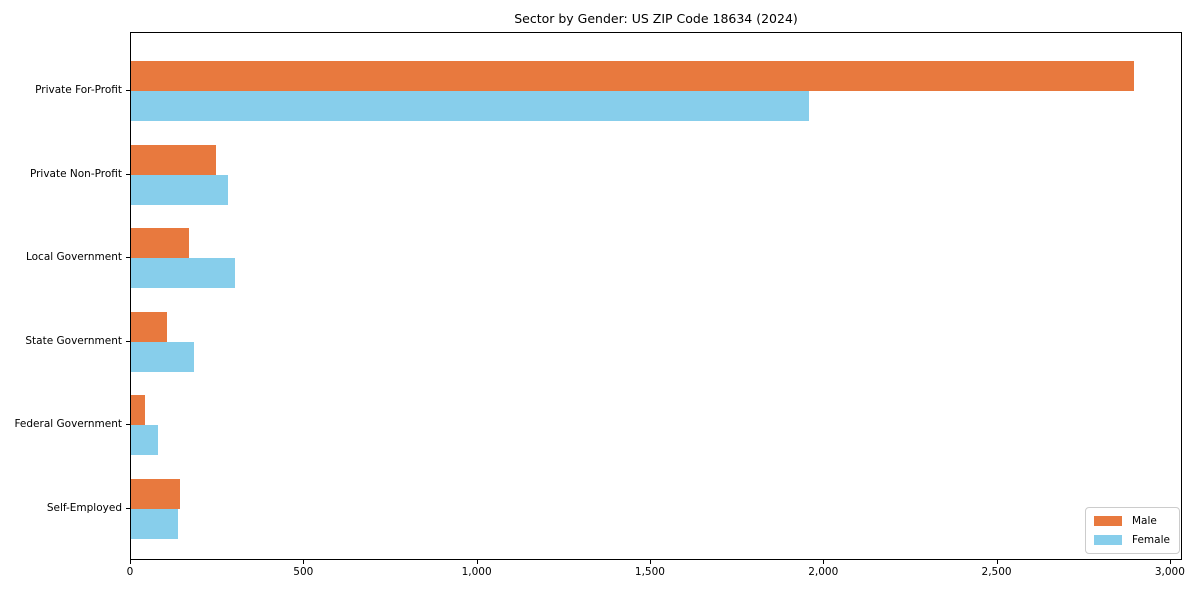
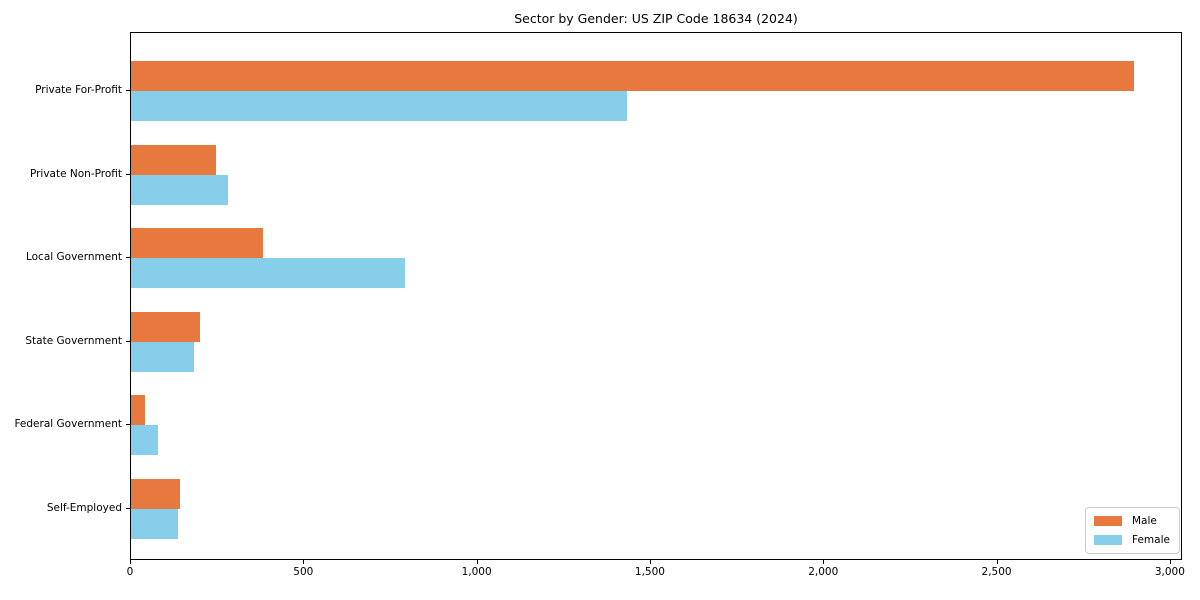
Female/Private For-Profit: 1960 -> 1430
Male/Local Government: 170 -> 380
Female/Local Government: 300 -> 790
Male/State Government: 100 -> 200
